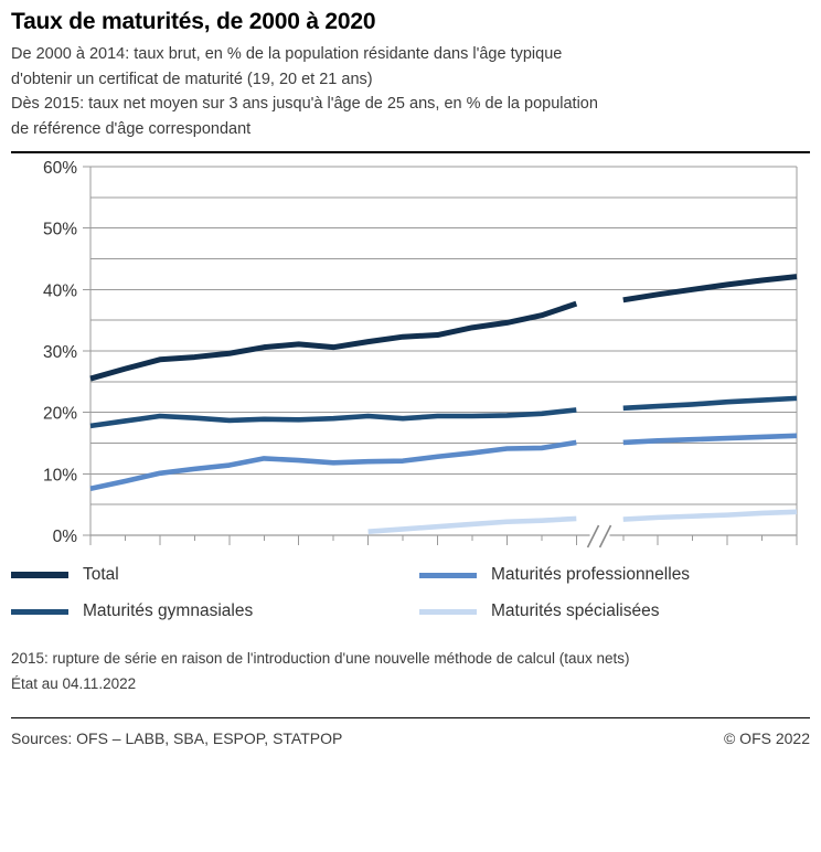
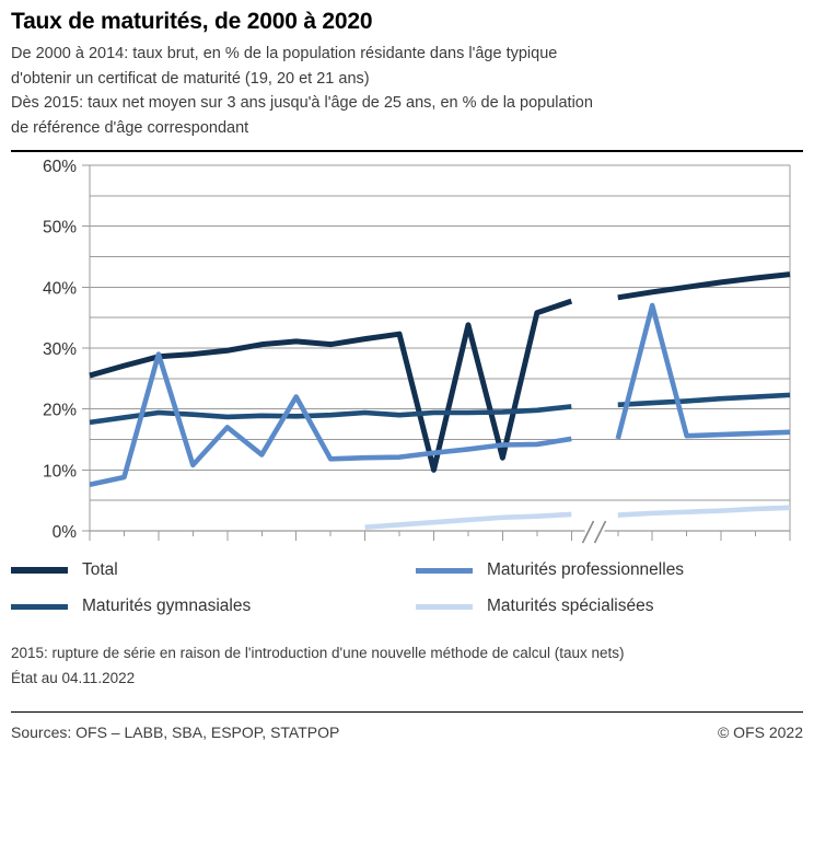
Maturités professionnelles/2002: 10% -> 29%
Maturités professionnelles/2004: 11% -> 17%
Maturités professionnelles/2006: 12% -> 22%
Total/2010: 33% -> 10%
Total/2012: 35% -> 12%
Maturités professionnelles/2016: 15% -> 37%
